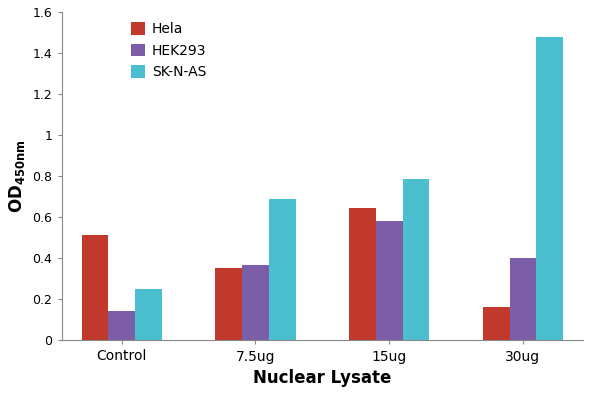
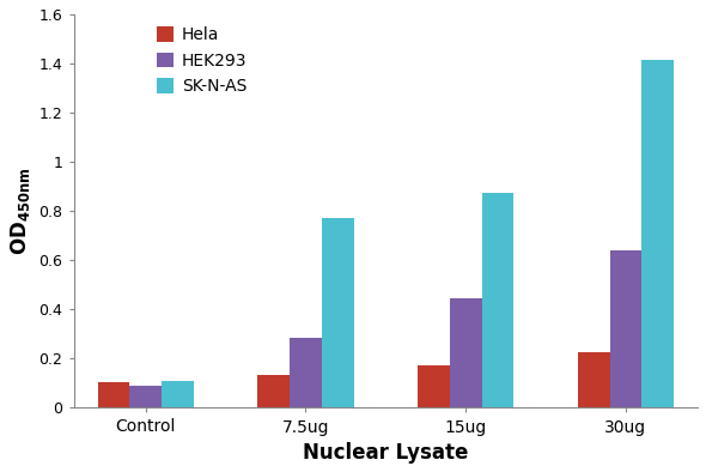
Hela/Control: 0.515 -> 0.105
HEK293/Control: 0.145 -> 0.090
SK-N-AS/Control: 0.250 -> 0.108
Hela/7.5ug: 0.355 -> 0.135
HEK293/7.5ug: 0.370 -> 0.285
SK-N-AS/7.5ug: 0.690 -> 0.770
Hela/15ug: 0.645 -> 0.175
HEK293/15ug: 0.580 -> 0.445
SK-N-AS/15ug: 0.785 -> 0.875
Hela/30ug: 0.165 -> 0.228
HEK293/30ug: 0.400 -> 0.638
SK-N-AS/30ug: 1.480 -> 1.415
